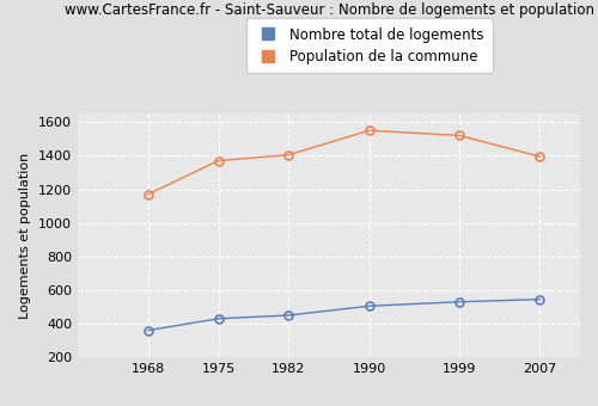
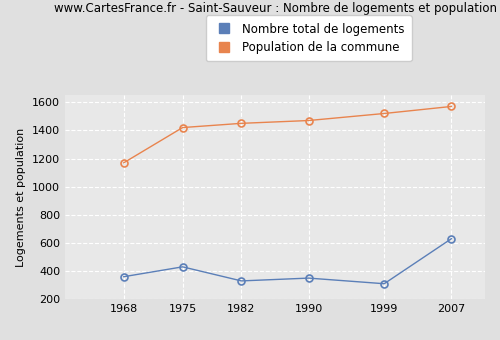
Population de la commune/1975: 1370 -> 1420
Nombre total de logements/1982: 450 -> 330
Population de la commune/1982: 1400 -> 1450
Nombre total de logements/1990: 500 -> 350
Population de la commune/1990: 1550 -> 1470
Nombre total de logements/1999: 530 -> 310
Nombre total de logements/2007: 540 -> 630
Population de la commune/2007: 1400 -> 1570
